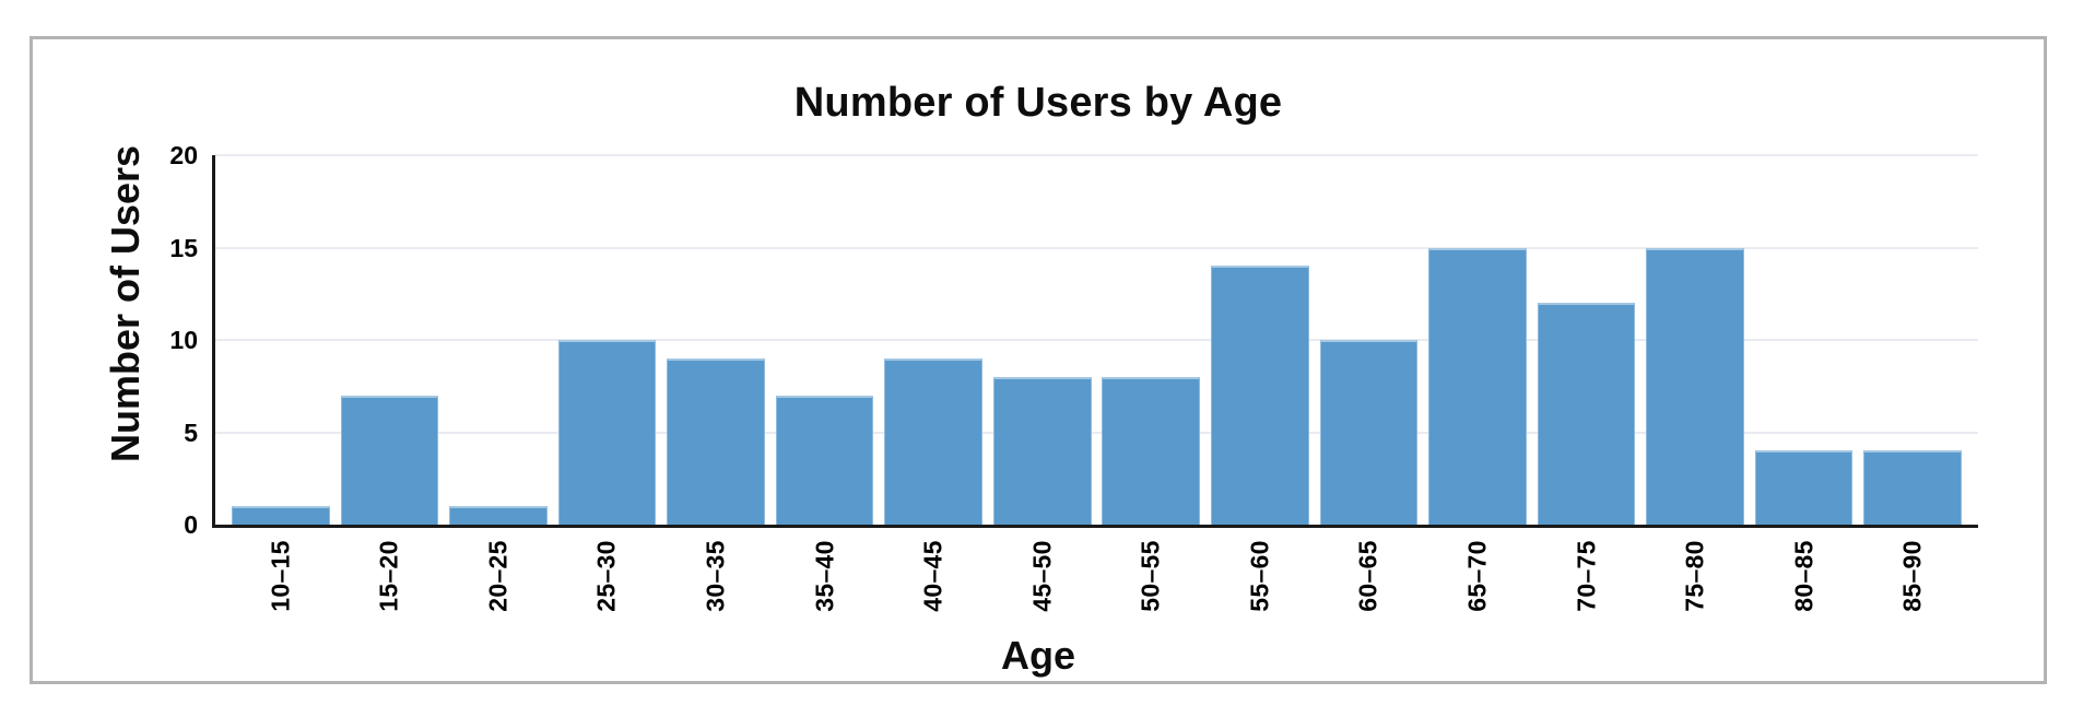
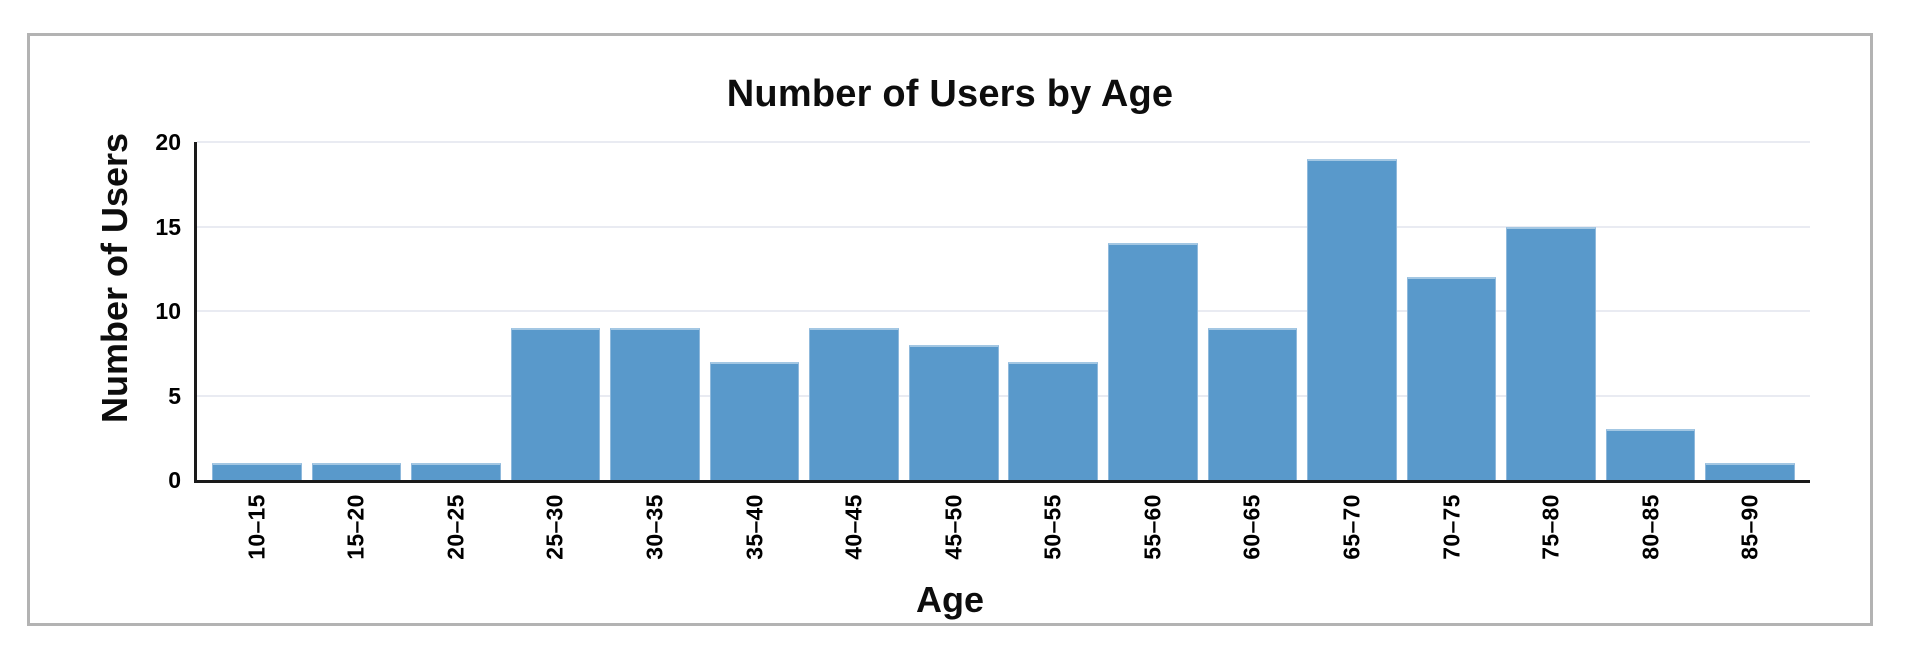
15–20: 7 -> 1
25–30: 10 -> 9
50–55: 8 -> 7
60–65: 10 -> 9
65–70: 15 -> 19
80–85: 4 -> 3
85–90: 4 -> 1
